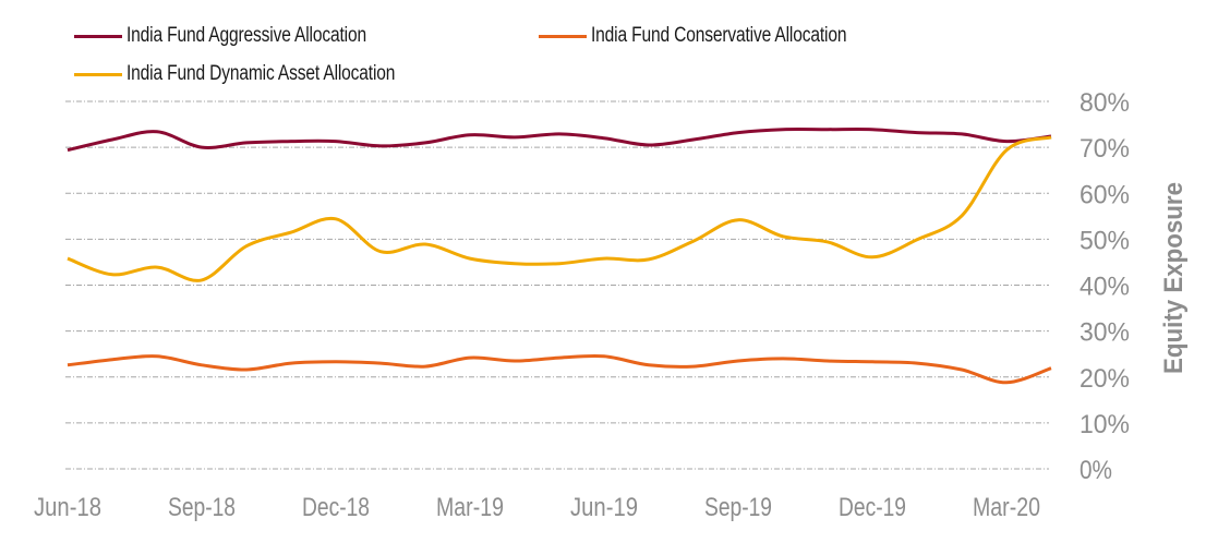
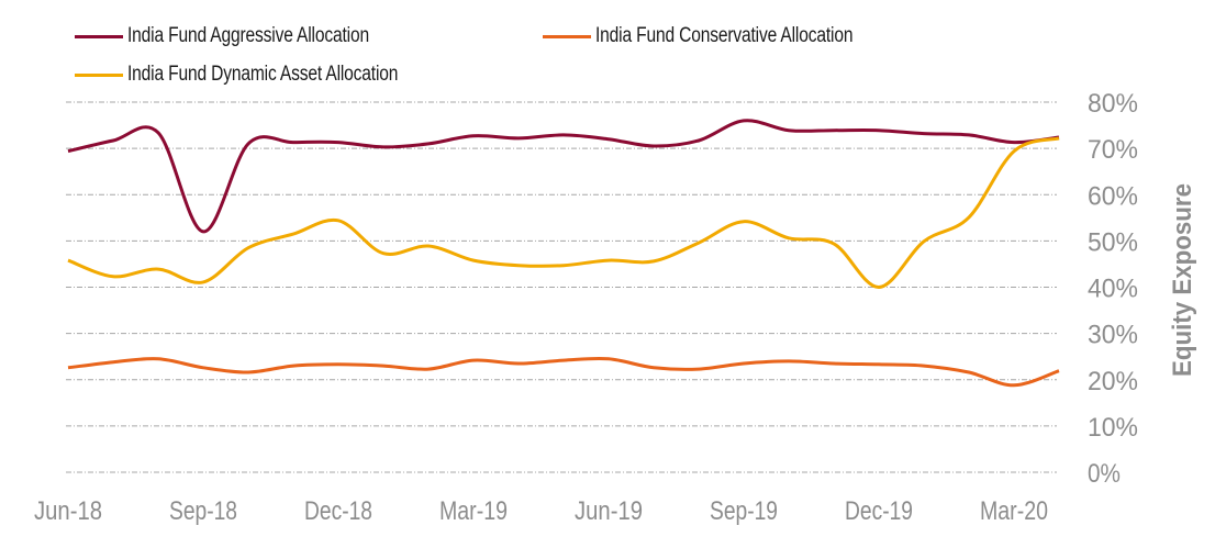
India Fund Aggressive Allocation/Sep-18: 70% -> 52%
India Fund Aggressive Allocation/Sep-19: 73% -> 76%
India Fund Dynamic Asset Allocation/Dec-19: 46% -> 40%
